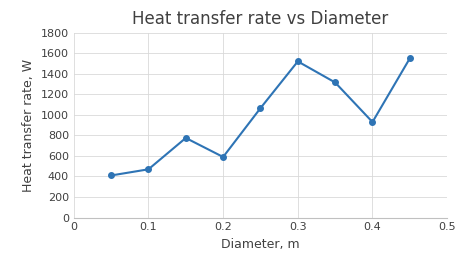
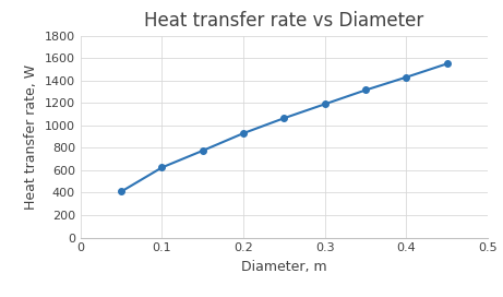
0.1: 470 -> 620
0.2: 590 -> 930
0.3: 1520 -> 1190
0.4: 930 -> 1430
